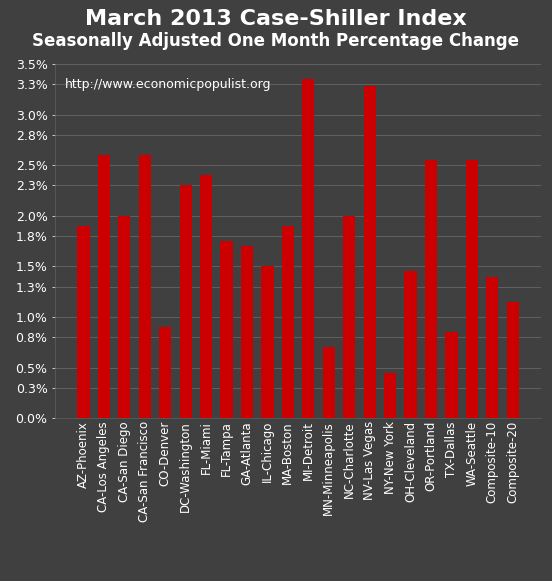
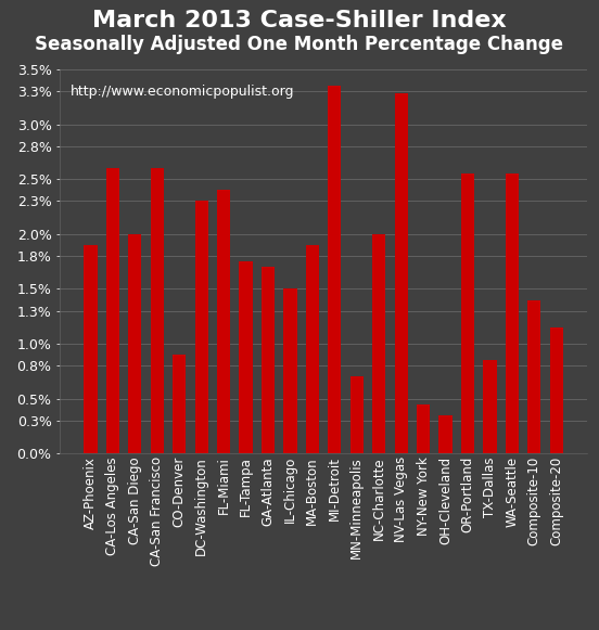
OH-Cleveland: 1.45% -> 0.35%
